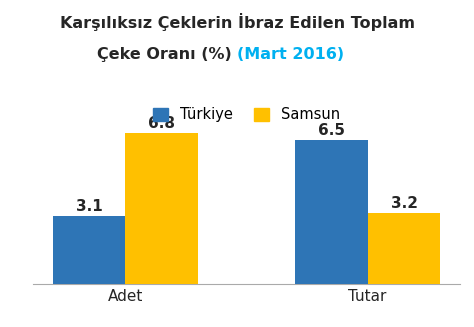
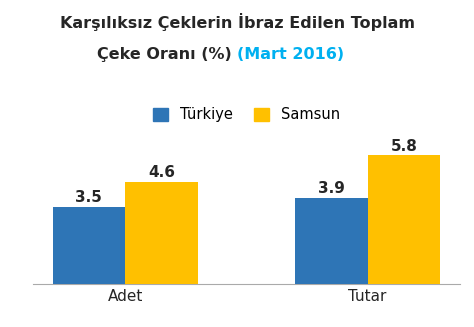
Türkiye/Adet: 3.1 -> 3.5
Samsun/Adet: 6.8 -> 4.6
Türkiye/Tutar: 6.5 -> 3.9
Samsun/Tutar: 3.2 -> 5.8
